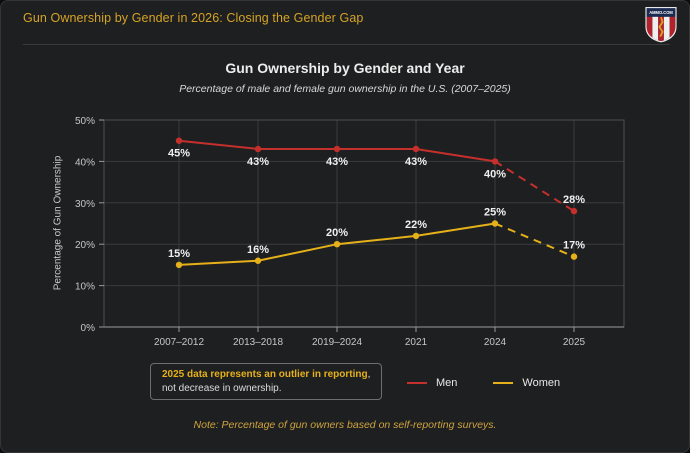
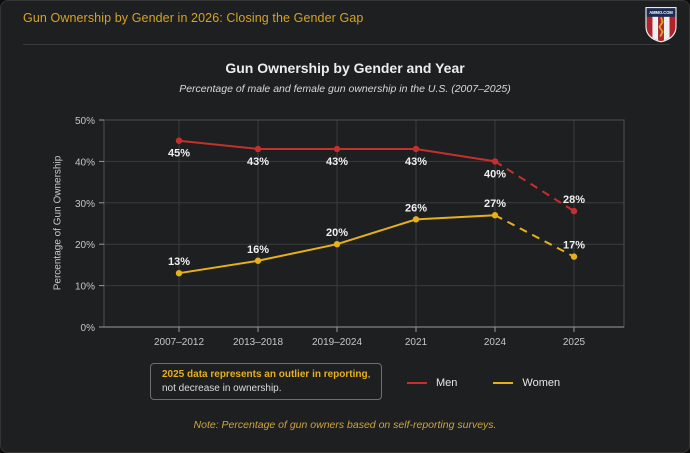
Women/2007–2012: 15% -> 13%
Women/2021: 22% -> 26%
Women/2024: 25% -> 27%
